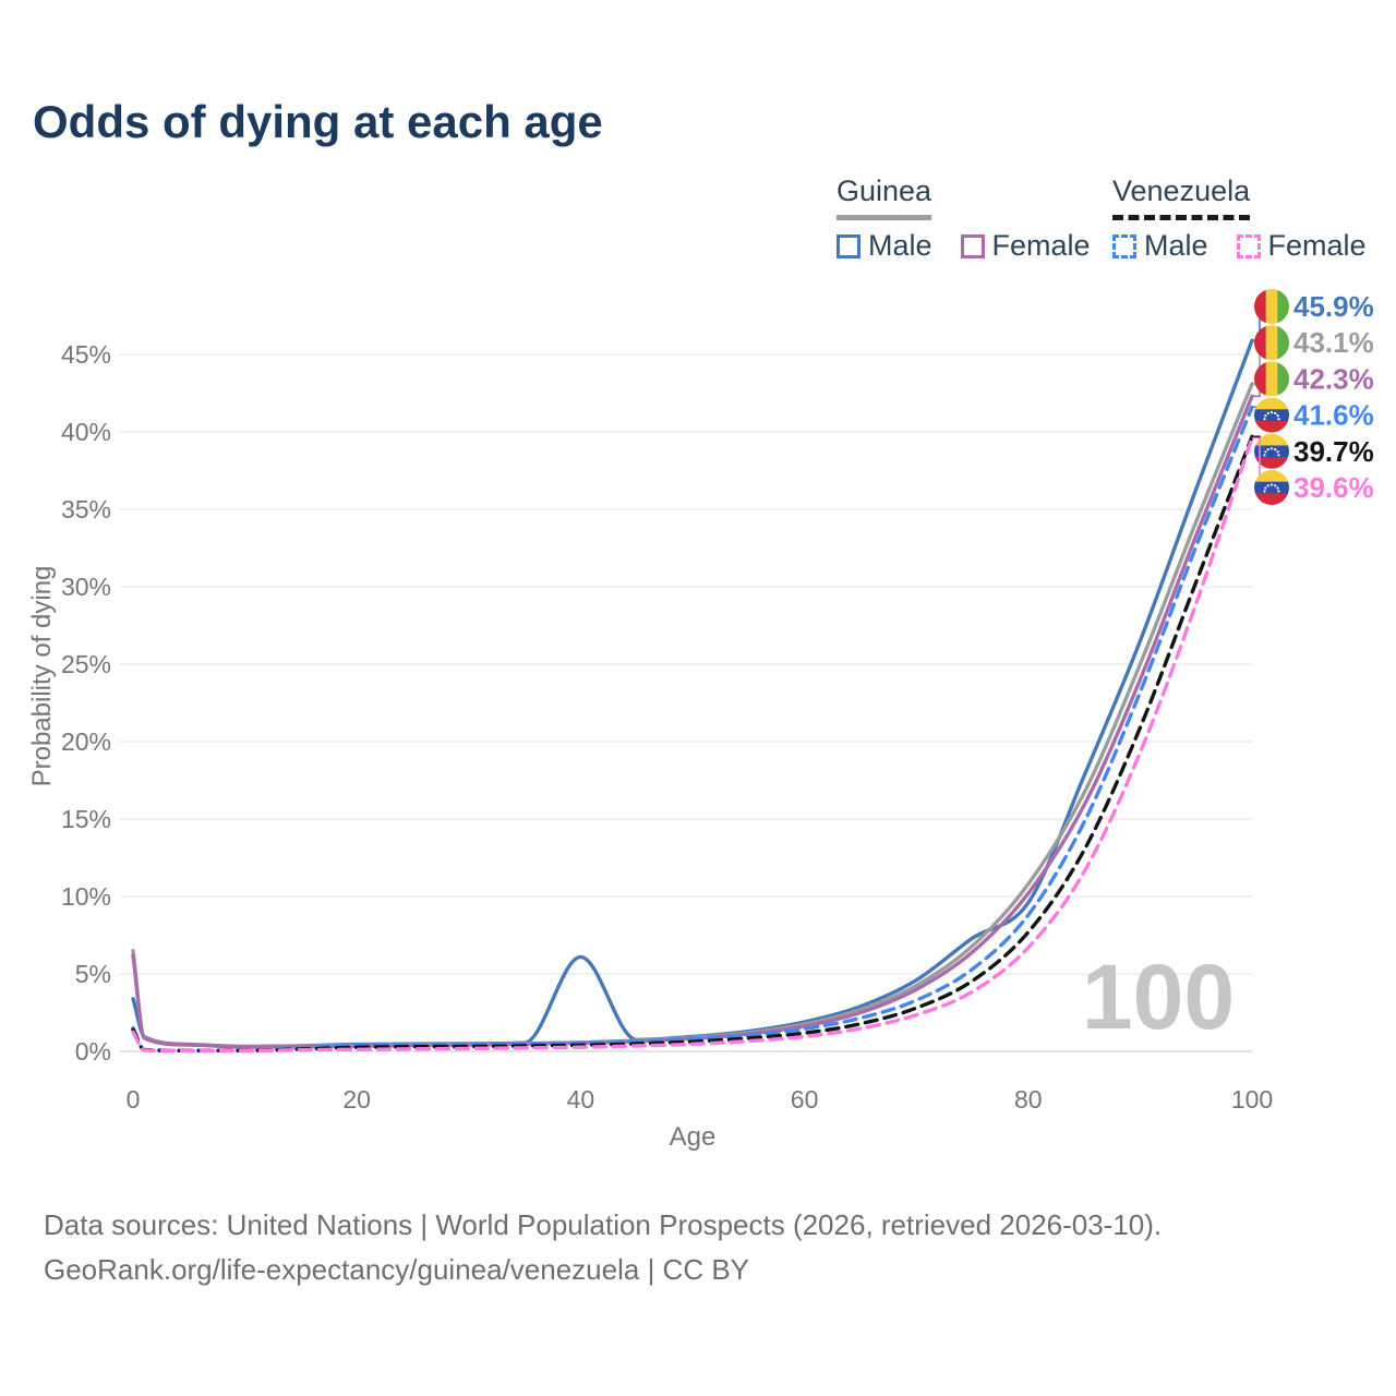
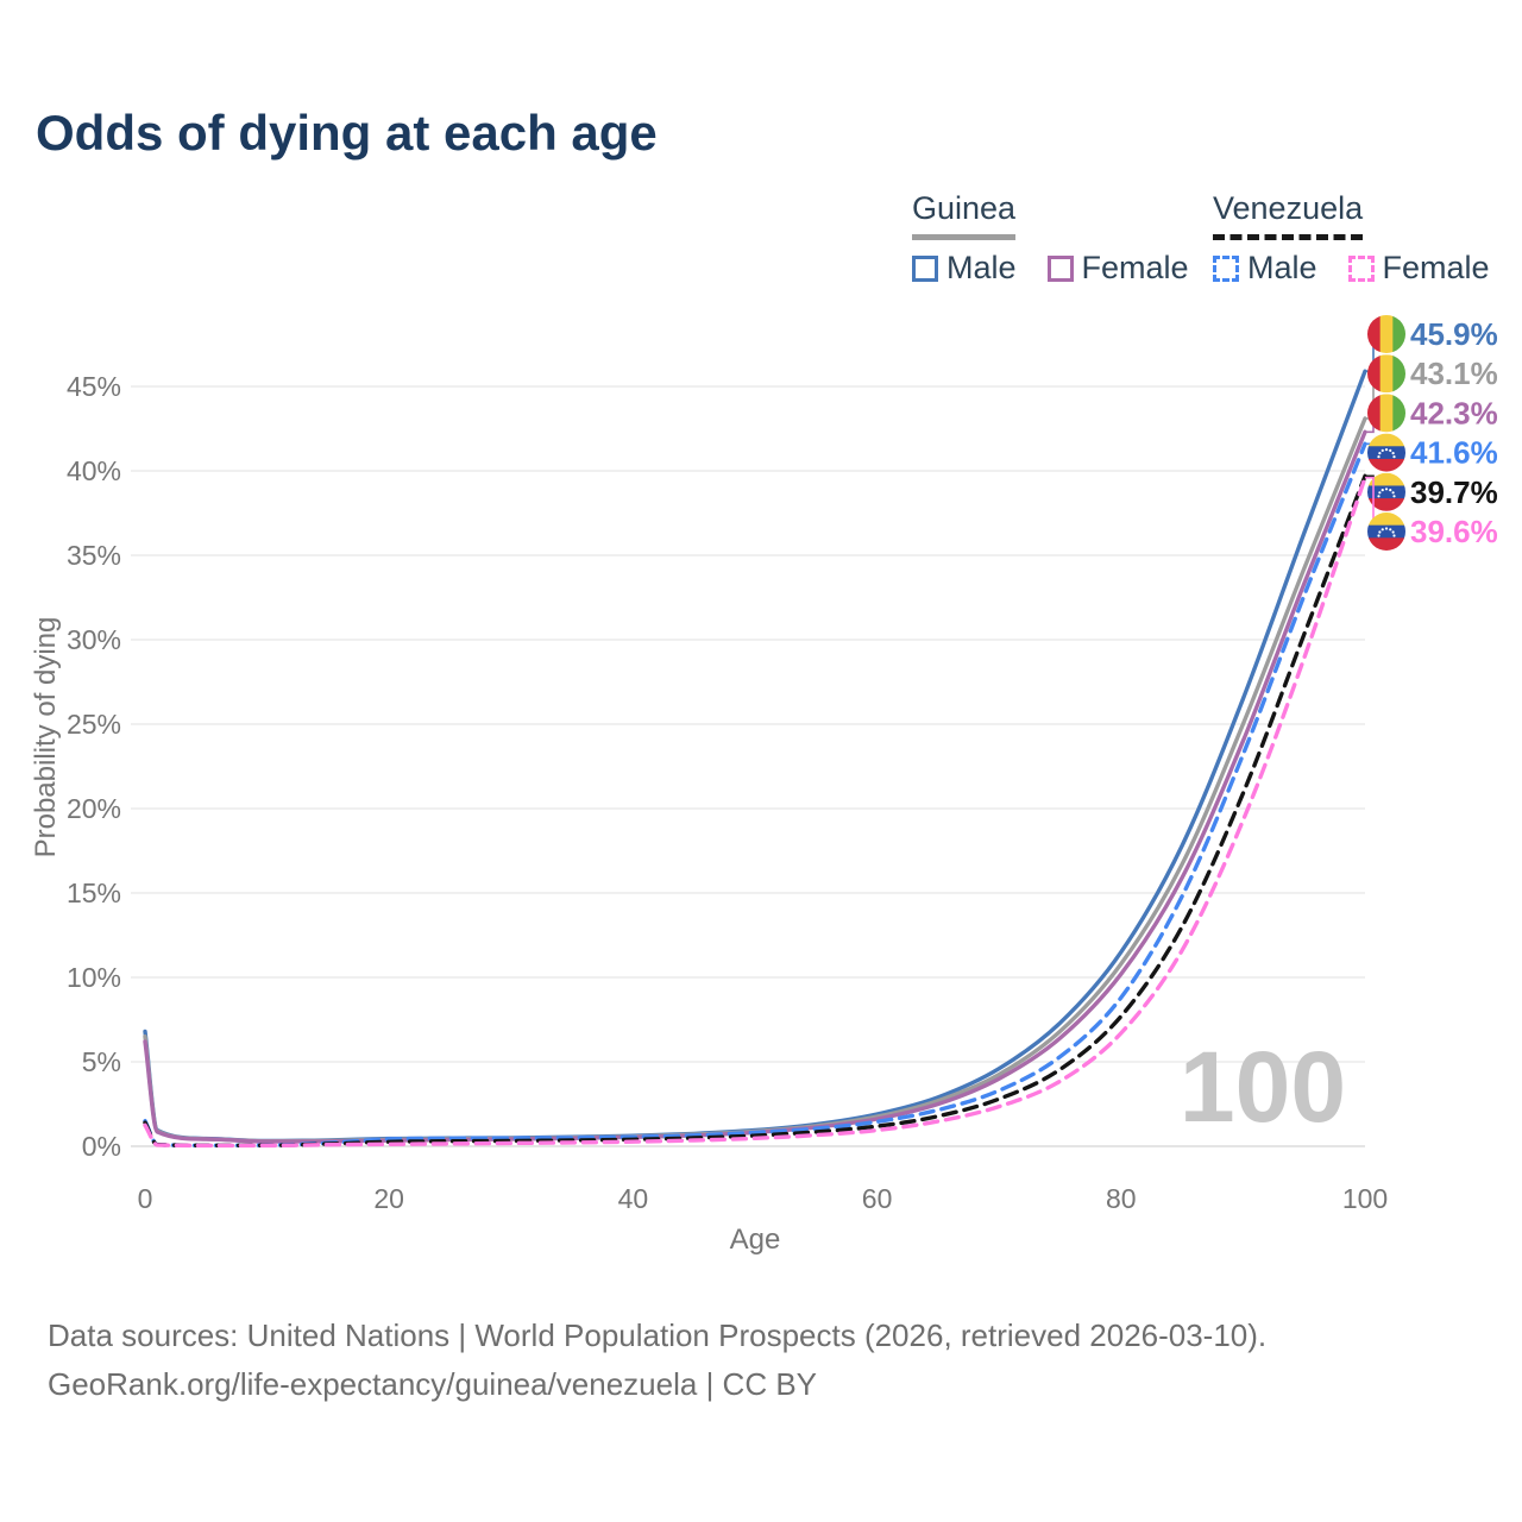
Guinea Male/0: 3.4% -> 6.8%
Guinea Male/40: 6.1% -> 0.6%
Guinea Male/80: 9.6% -> 11.5%
